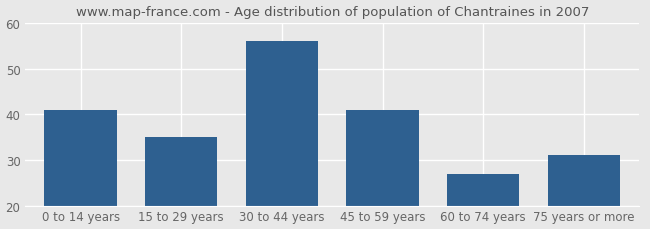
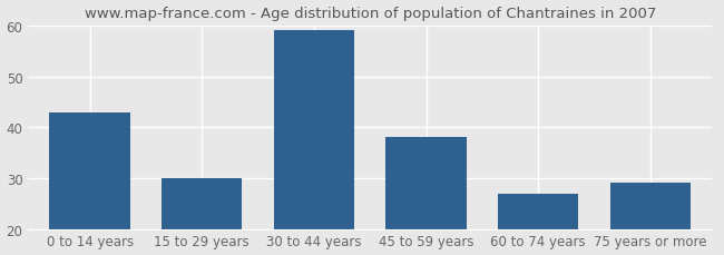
0 to 14 years: 41 -> 43
15 to 29 years: 35 -> 30
30 to 44 years: 56 -> 59
45 to 59 years: 41 -> 38
75 years or more: 31 -> 29
